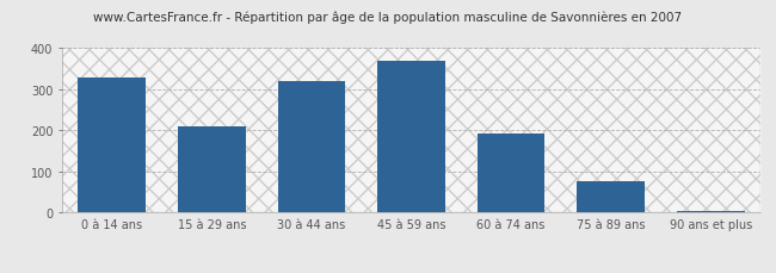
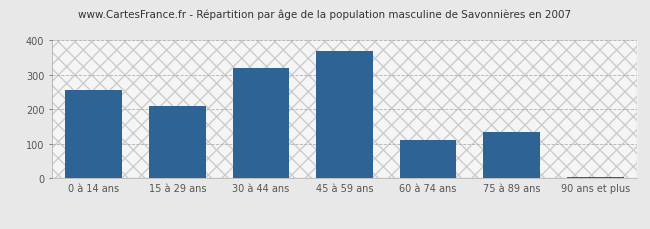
0 à 14 ans: 330 -> 255
60 à 74 ans: 193 -> 110
75 à 89 ans: 76 -> 135
